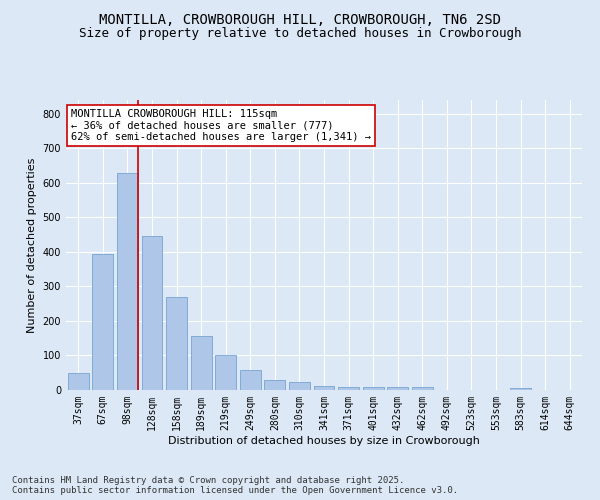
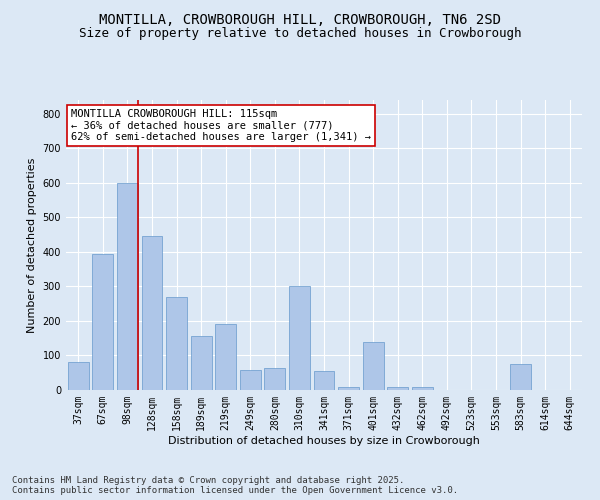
37sqm: 50 -> 80
98sqm: 630 -> 600
219sqm: 100 -> 190
280sqm: 30 -> 65
310sqm: 22 -> 300
341sqm: 12 -> 55
401sqm: 10 -> 140
583sqm: 5 -> 75
